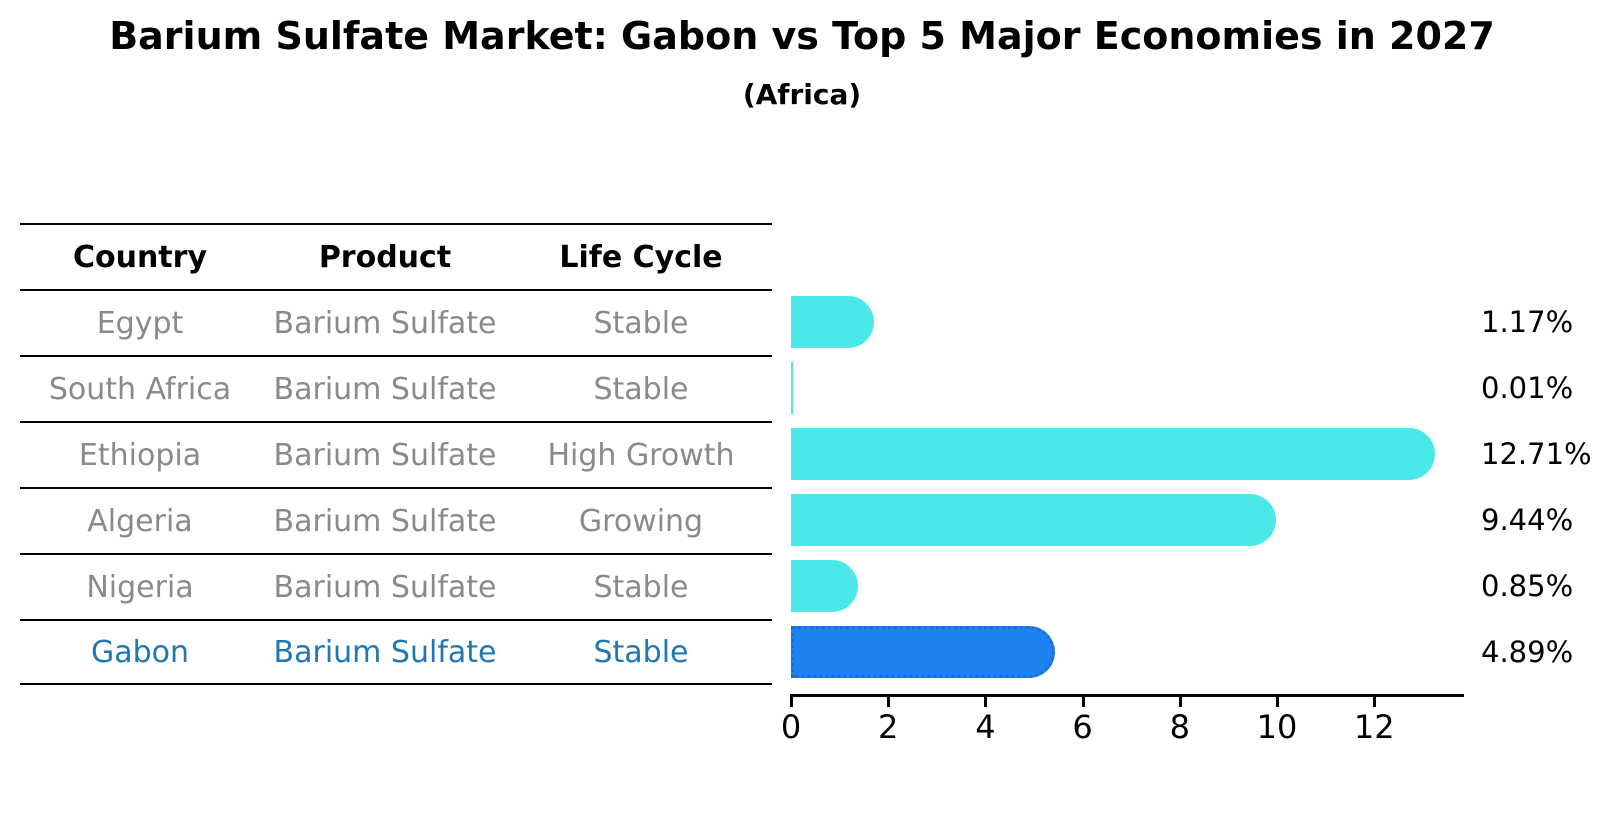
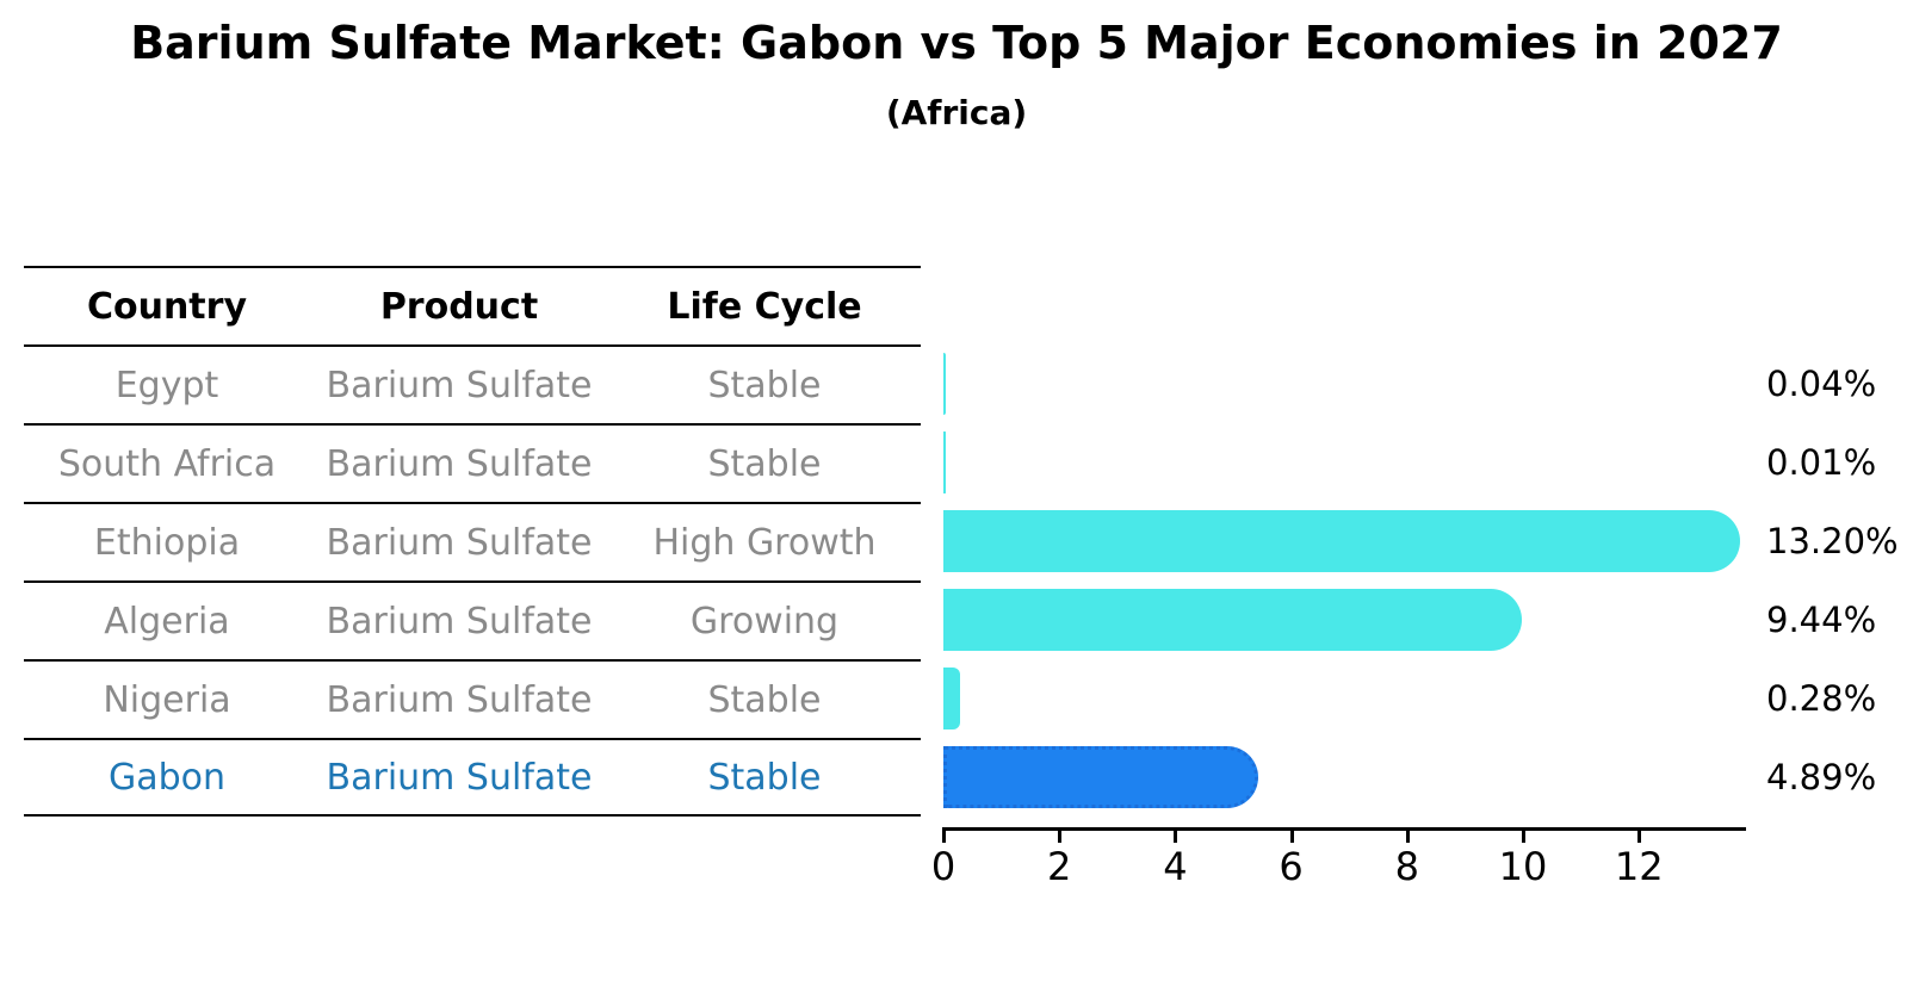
Egypt: 1.17% -> 0.04%
Ethiopia: 12.71% -> 13.20%
Nigeria: 0.85% -> 0.28%
